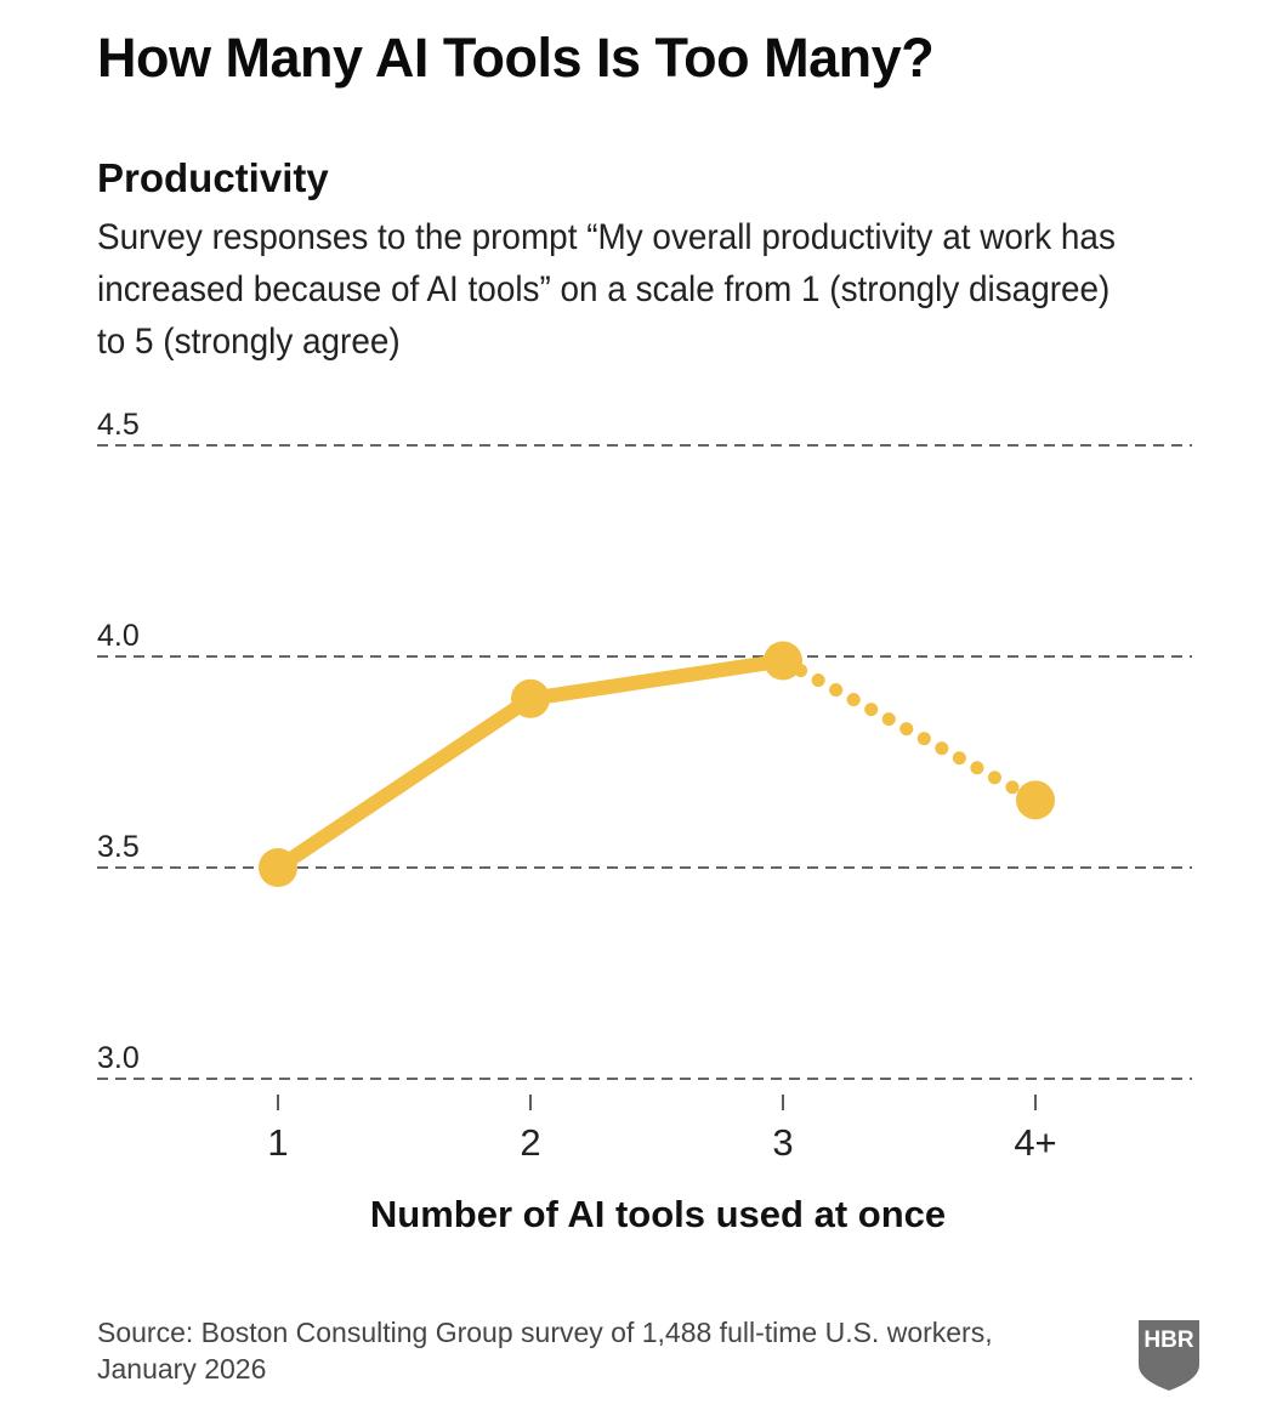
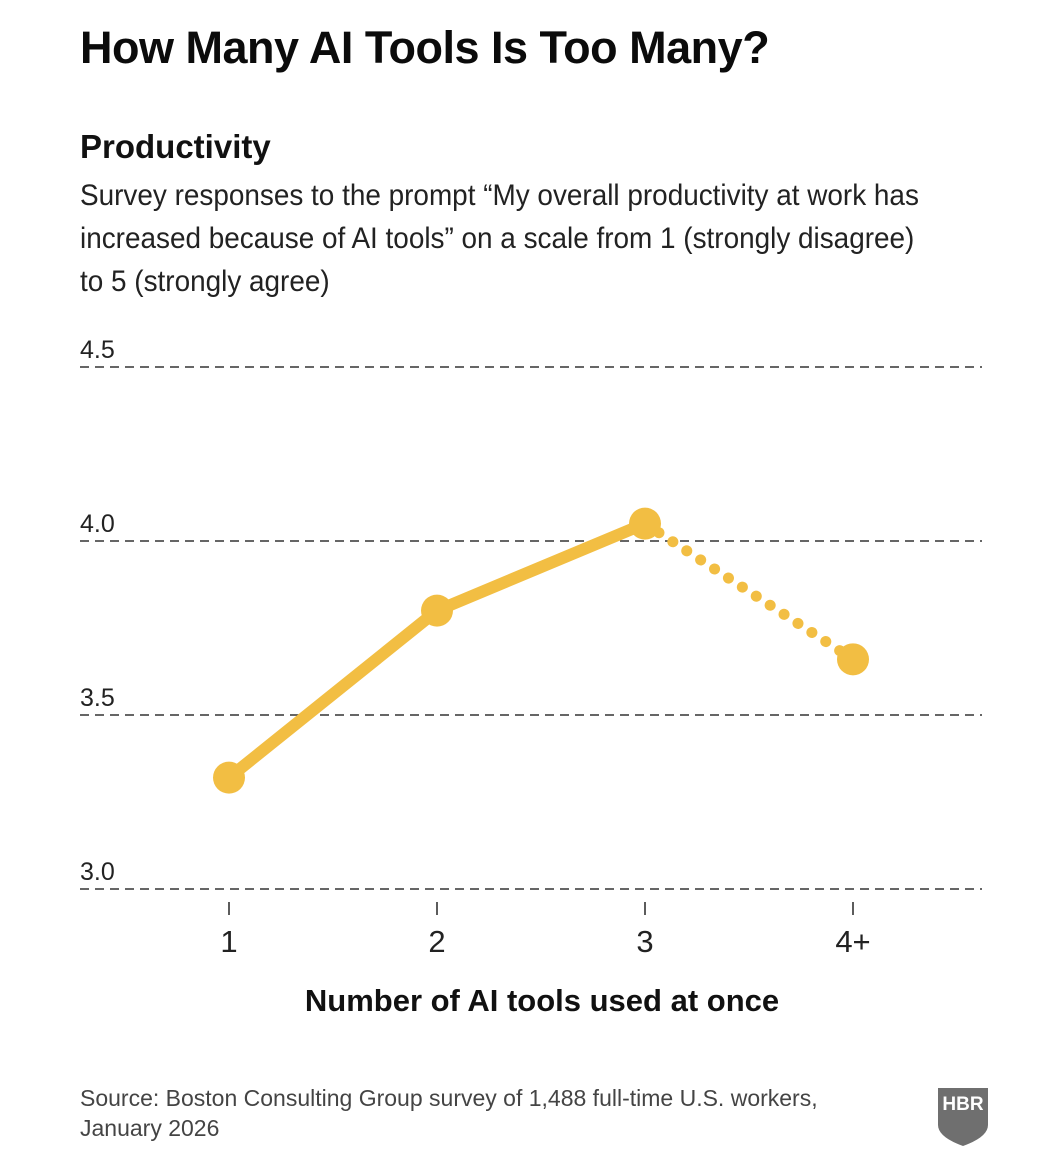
1: 3.50 -> 3.32
2: 3.90 -> 3.80
3: 3.99 -> 4.05
